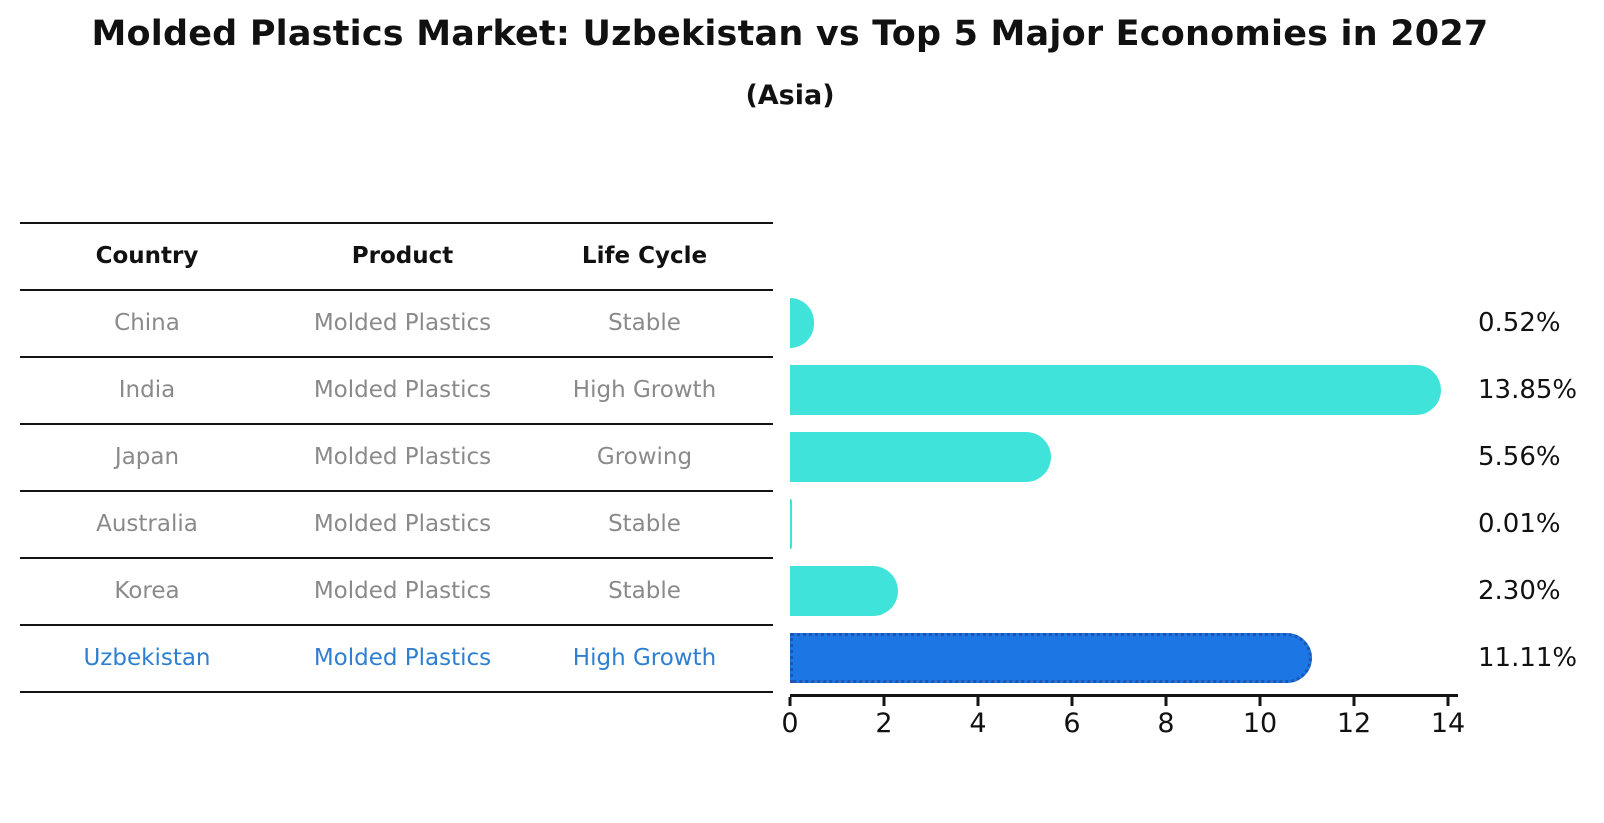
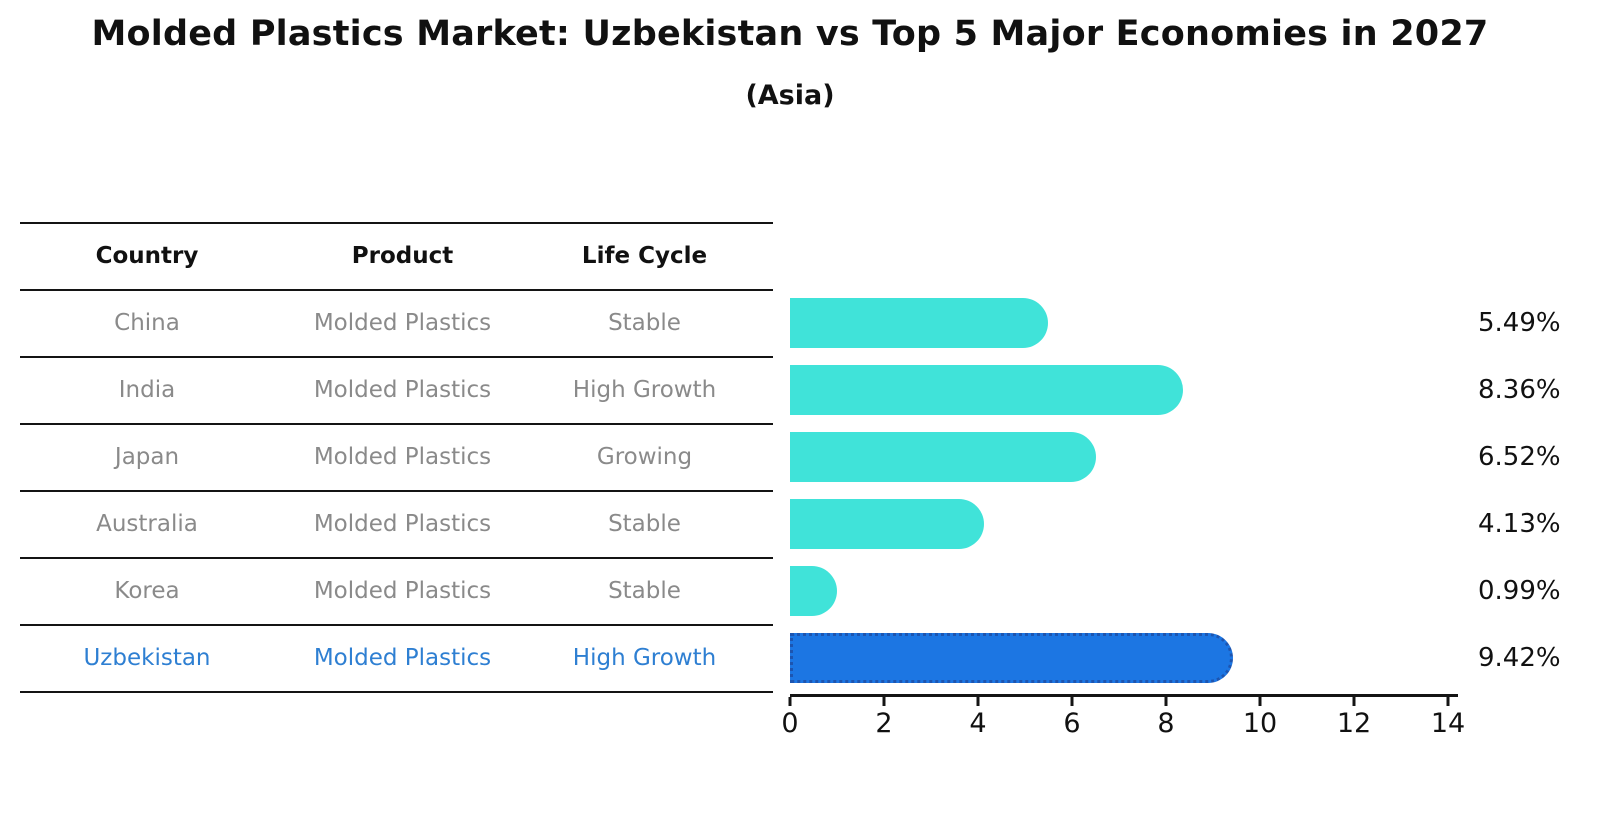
China: 0.52% -> 5.49%
India: 13.85% -> 8.36%
Japan: 5.56% -> 6.52%
Australia: 0.01% -> 4.13%
Korea: 2.30% -> 0.99%
Uzbekistan: 11.11% -> 9.42%
